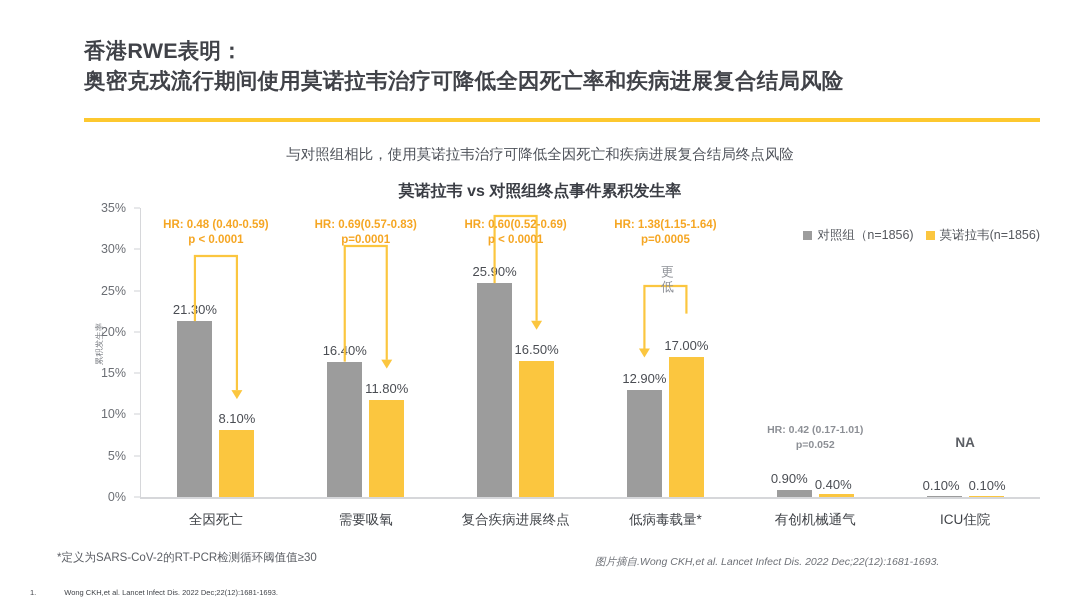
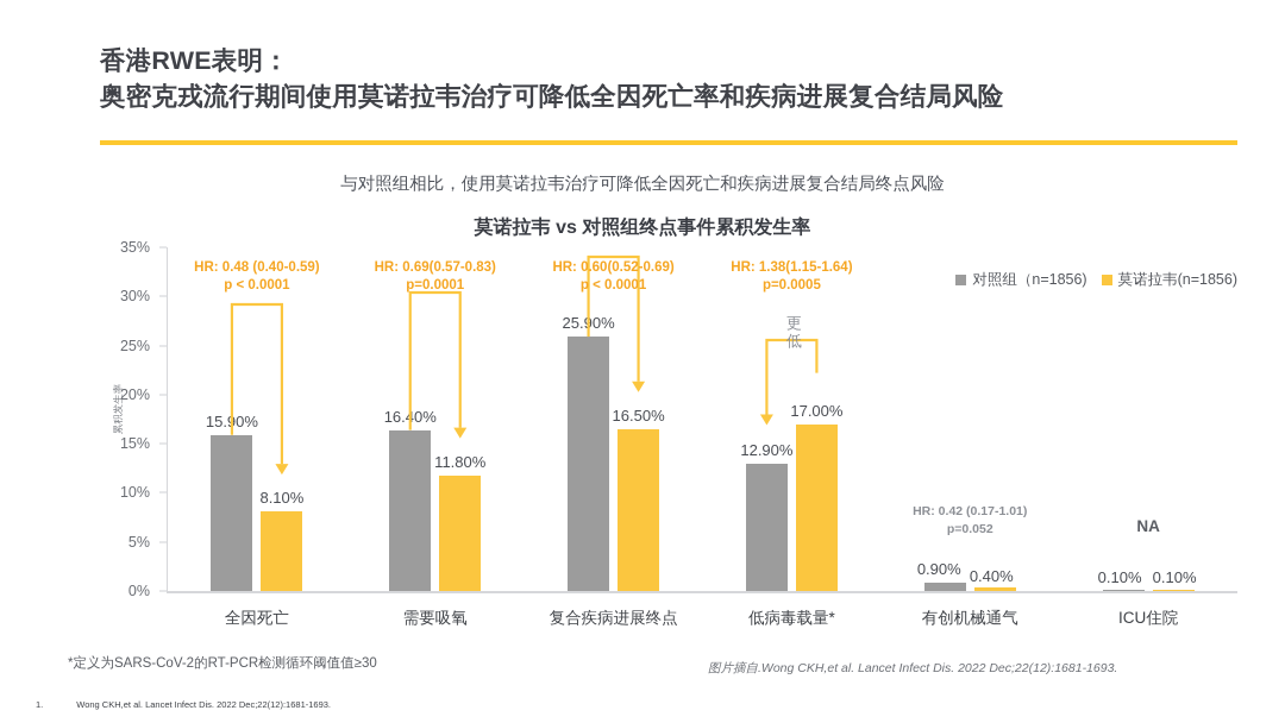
对照组（n=1856)/全因死亡: 21.30% -> 15.90%
